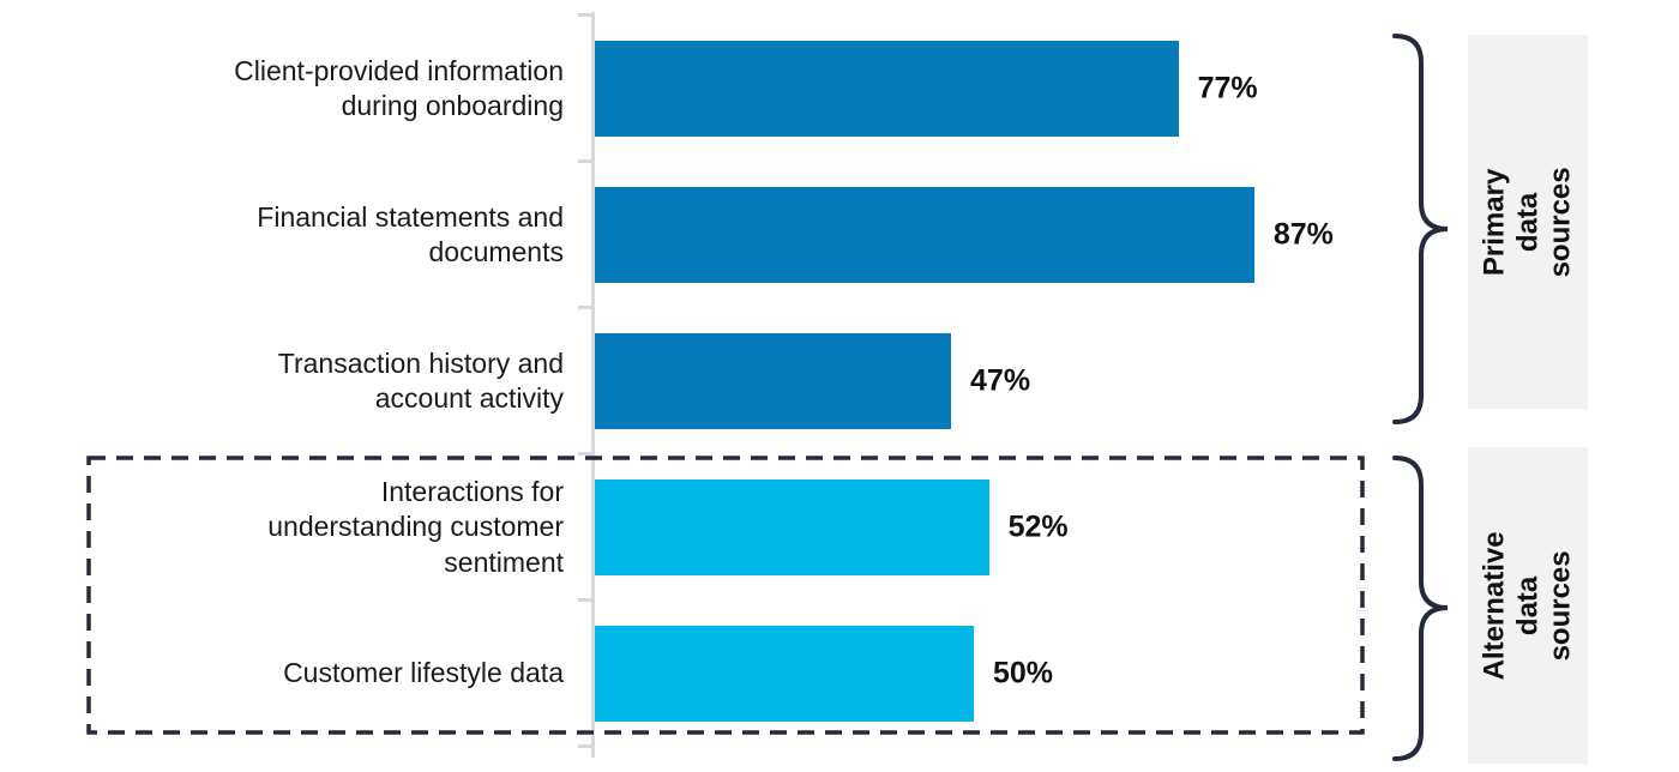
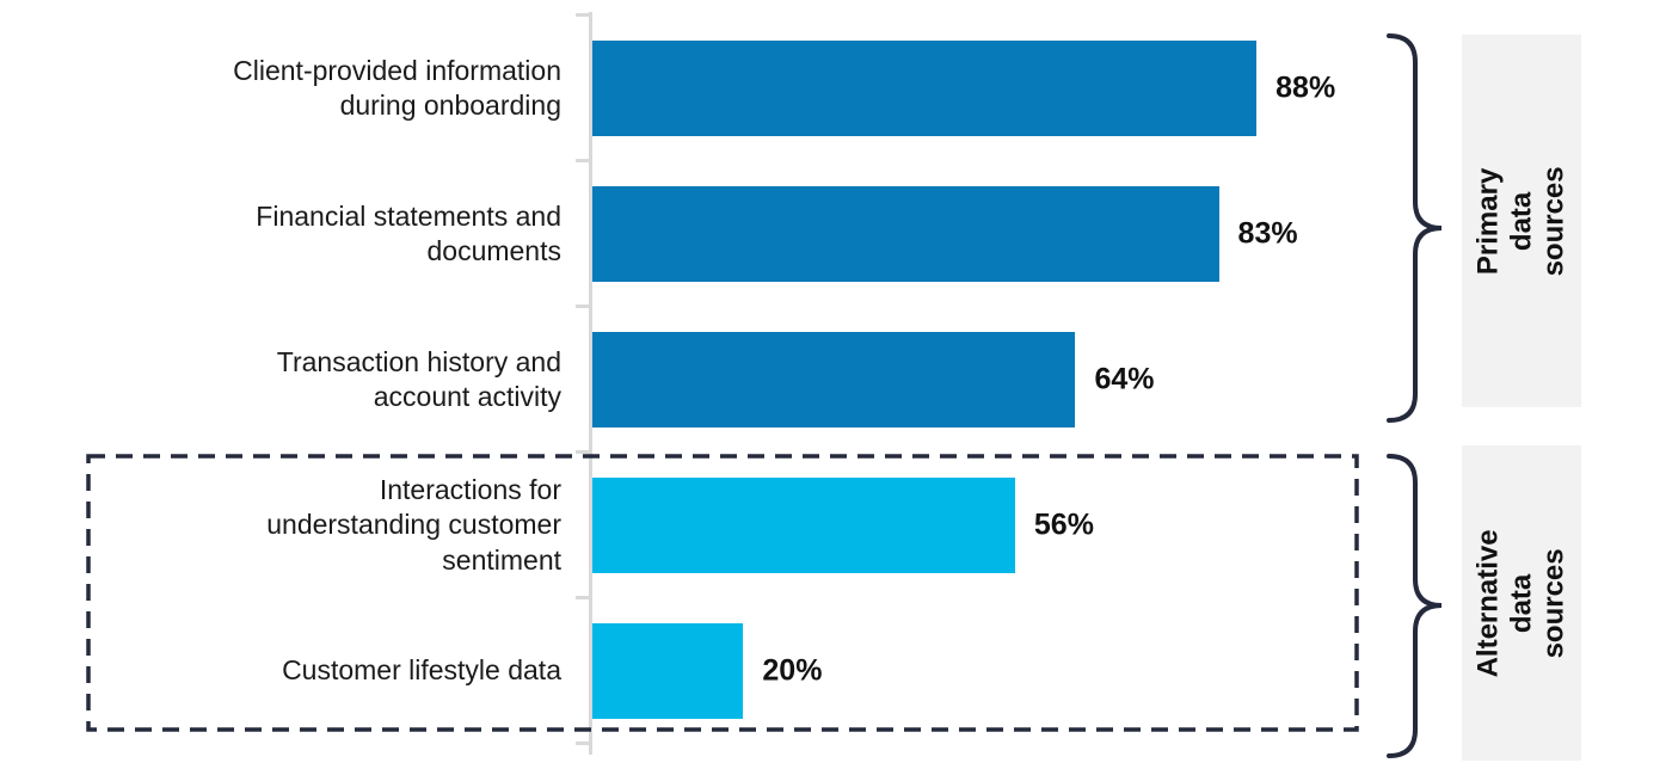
Client-provided information during onboarding: 77% -> 88%
Financial statements and documents: 87% -> 83%
Transaction history and account activity: 47% -> 64%
Interactions for understanding customer sentiment: 52% -> 56%
Customer lifestyle data: 50% -> 20%
